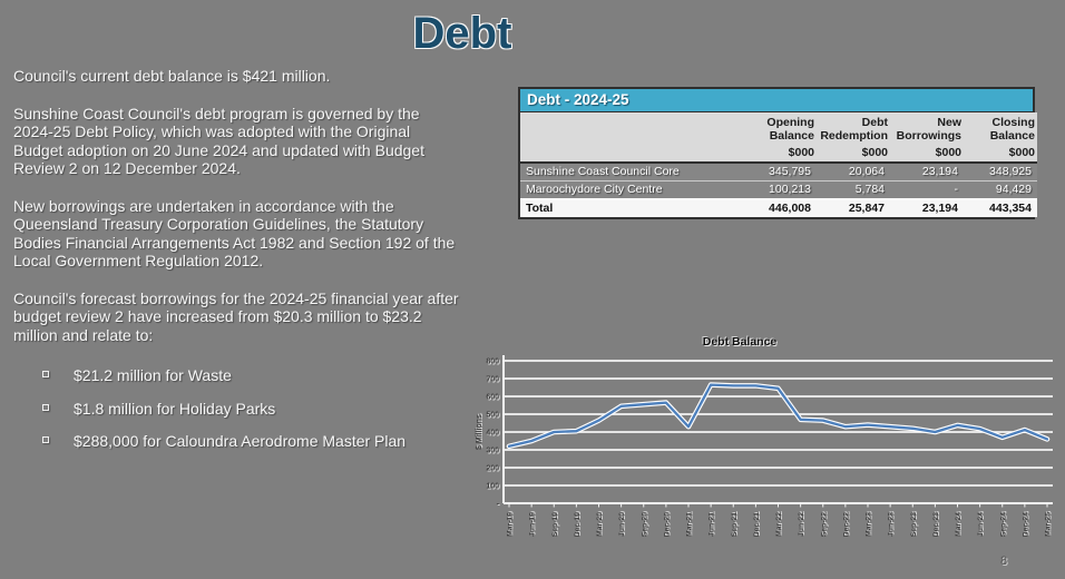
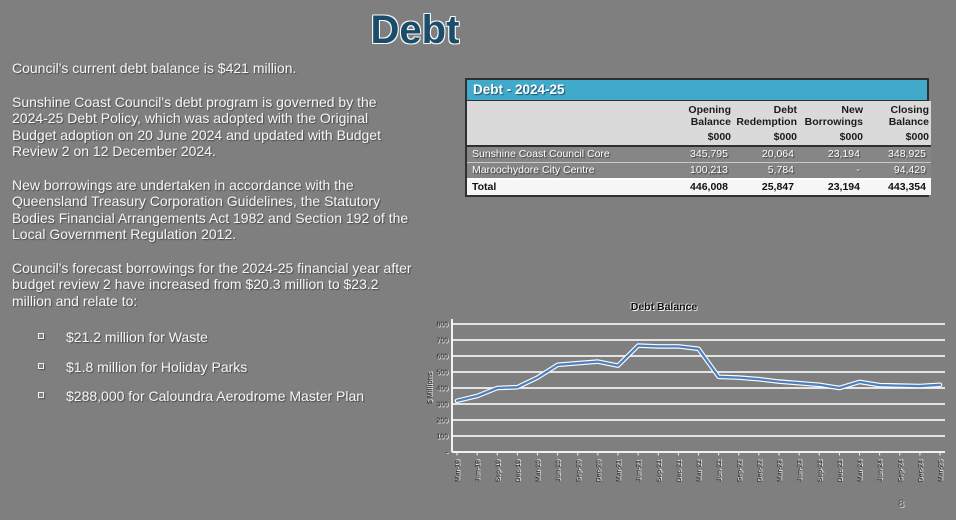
Mar-21: 430 -> 540
Dec-22: 430 -> 460
Sep-24: 370 -> 420
Mar-25: 360 -> 420
